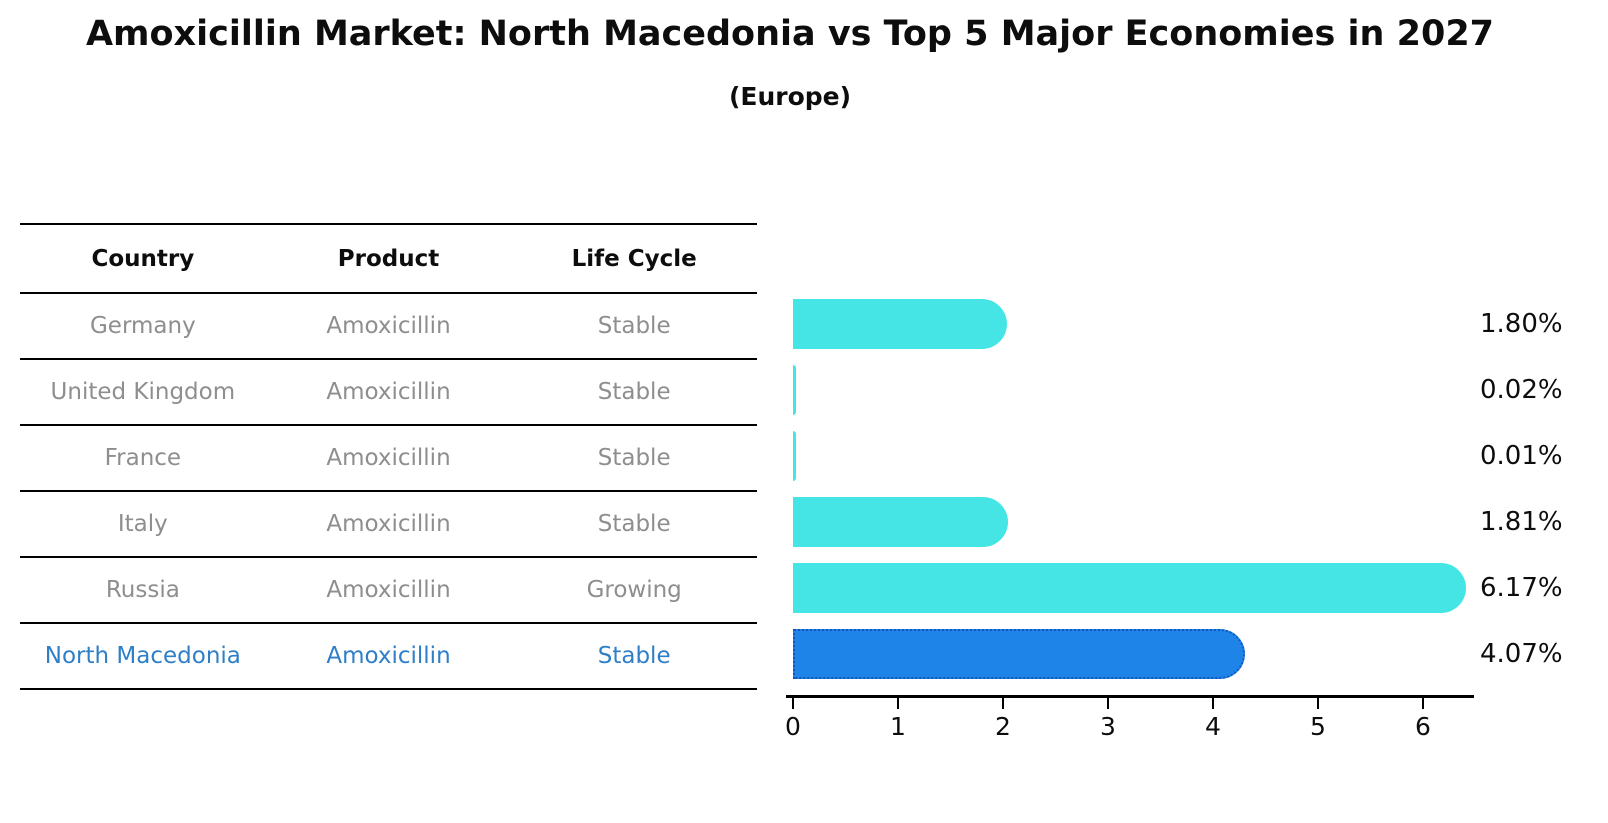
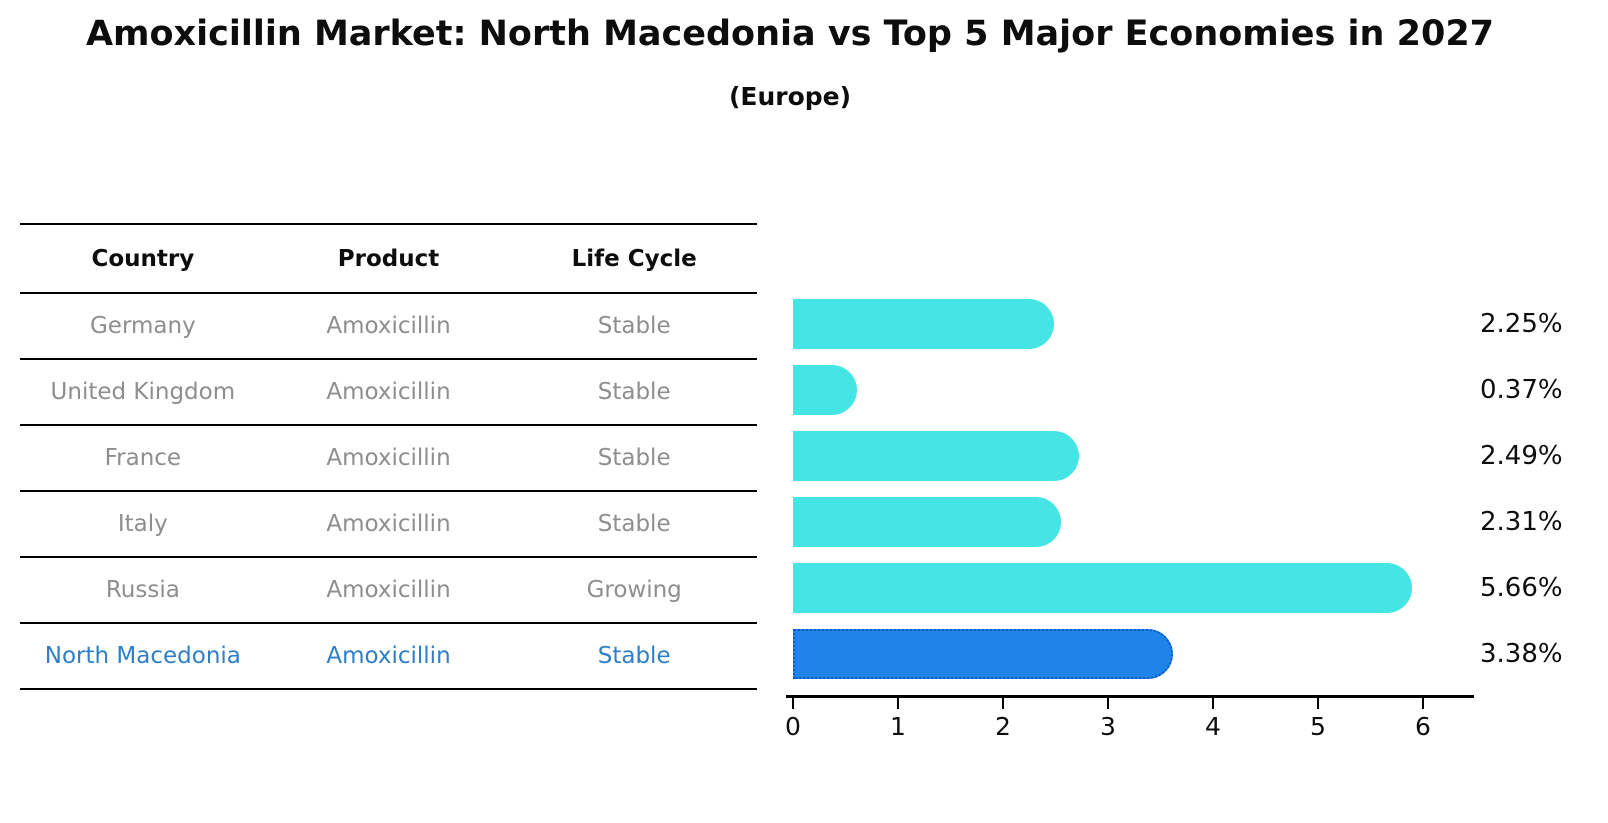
Germany: 1.80% -> 2.25%
United Kingdom: 0.02% -> 0.37%
France: 0.01% -> 2.49%
Italy: 1.81% -> 2.31%
Russia: 6.17% -> 5.66%
North Macedonia: 4.07% -> 3.38%
